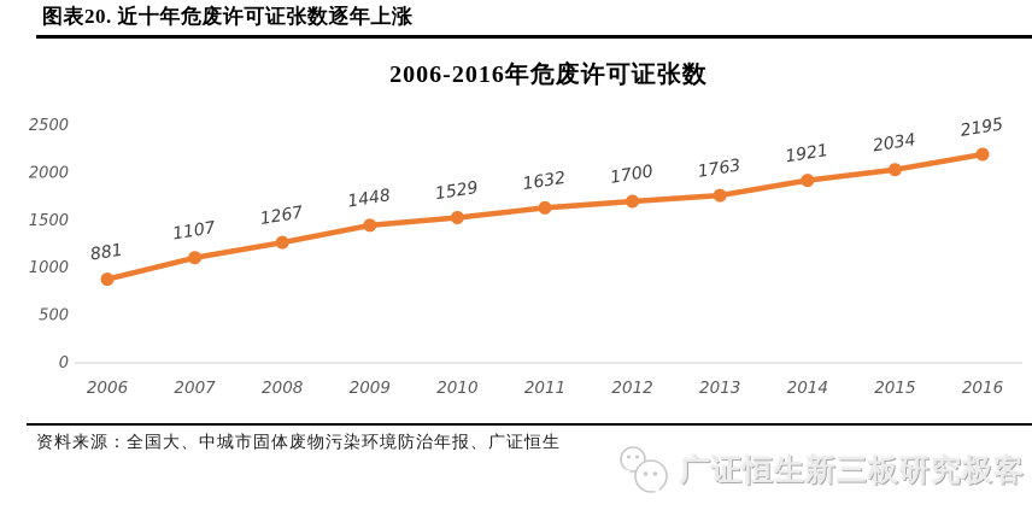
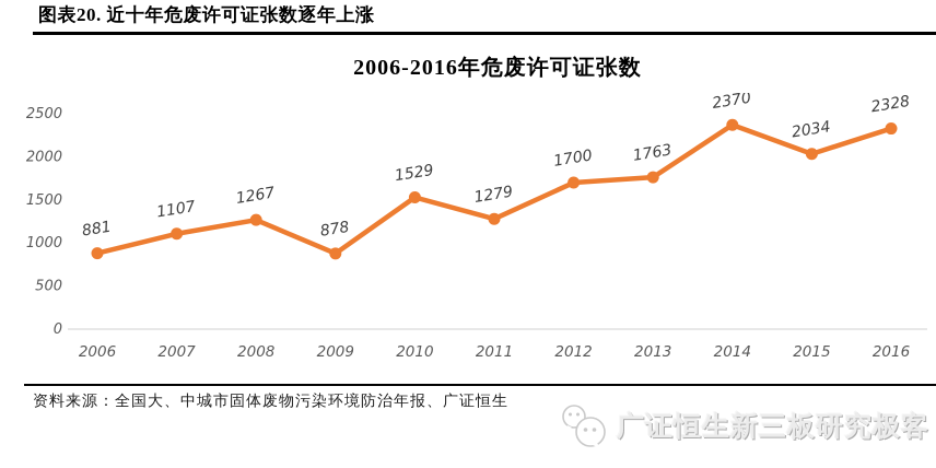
2009: 1448 -> 878
2011: 1632 -> 1279
2014: 1921 -> 2370
2016: 2195 -> 2328
